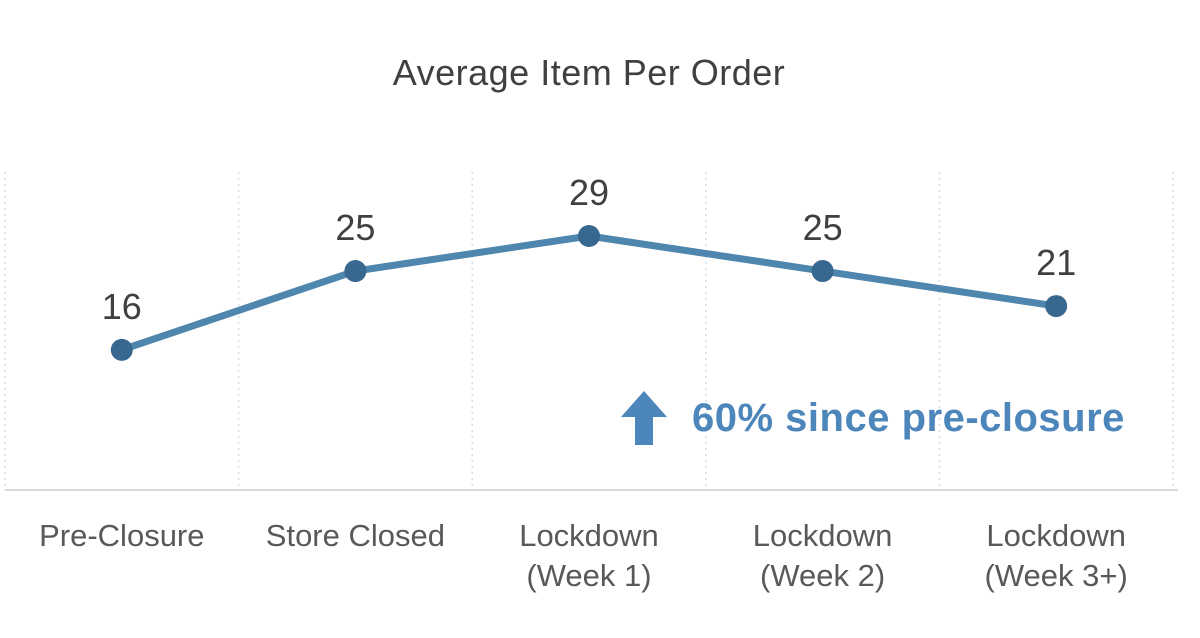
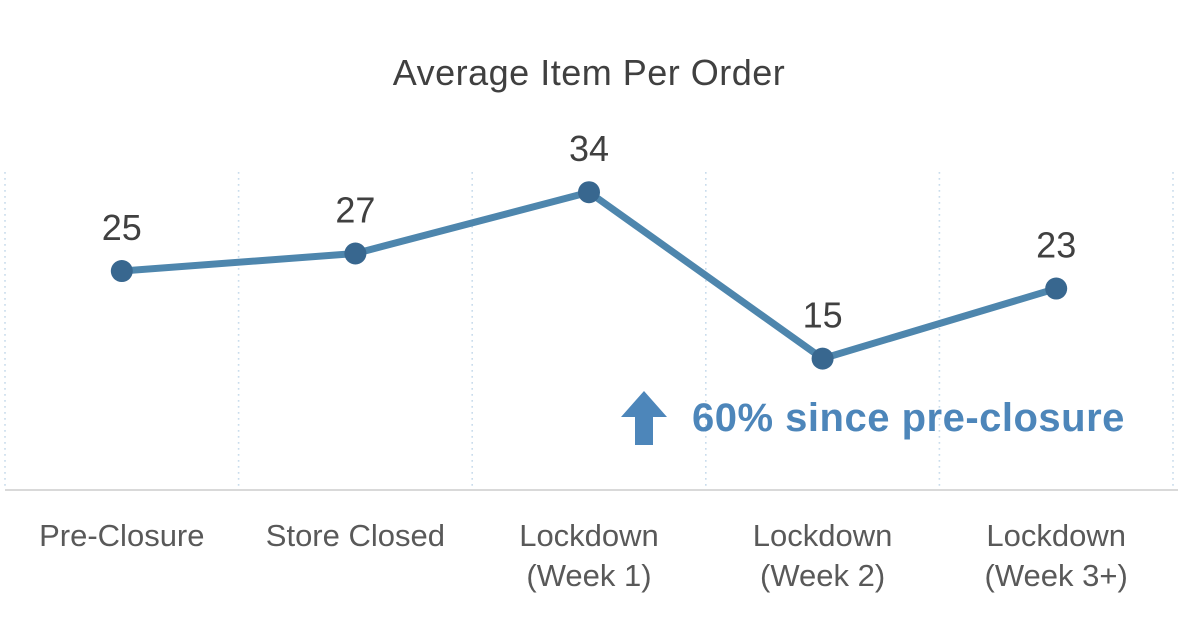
Pre-Closure: 16 -> 25
Store Closed: 25 -> 27
Lockdown (Week 1): 29 -> 34
Lockdown (Week 2): 25 -> 15
Lockdown (Week 3+): 21 -> 23
